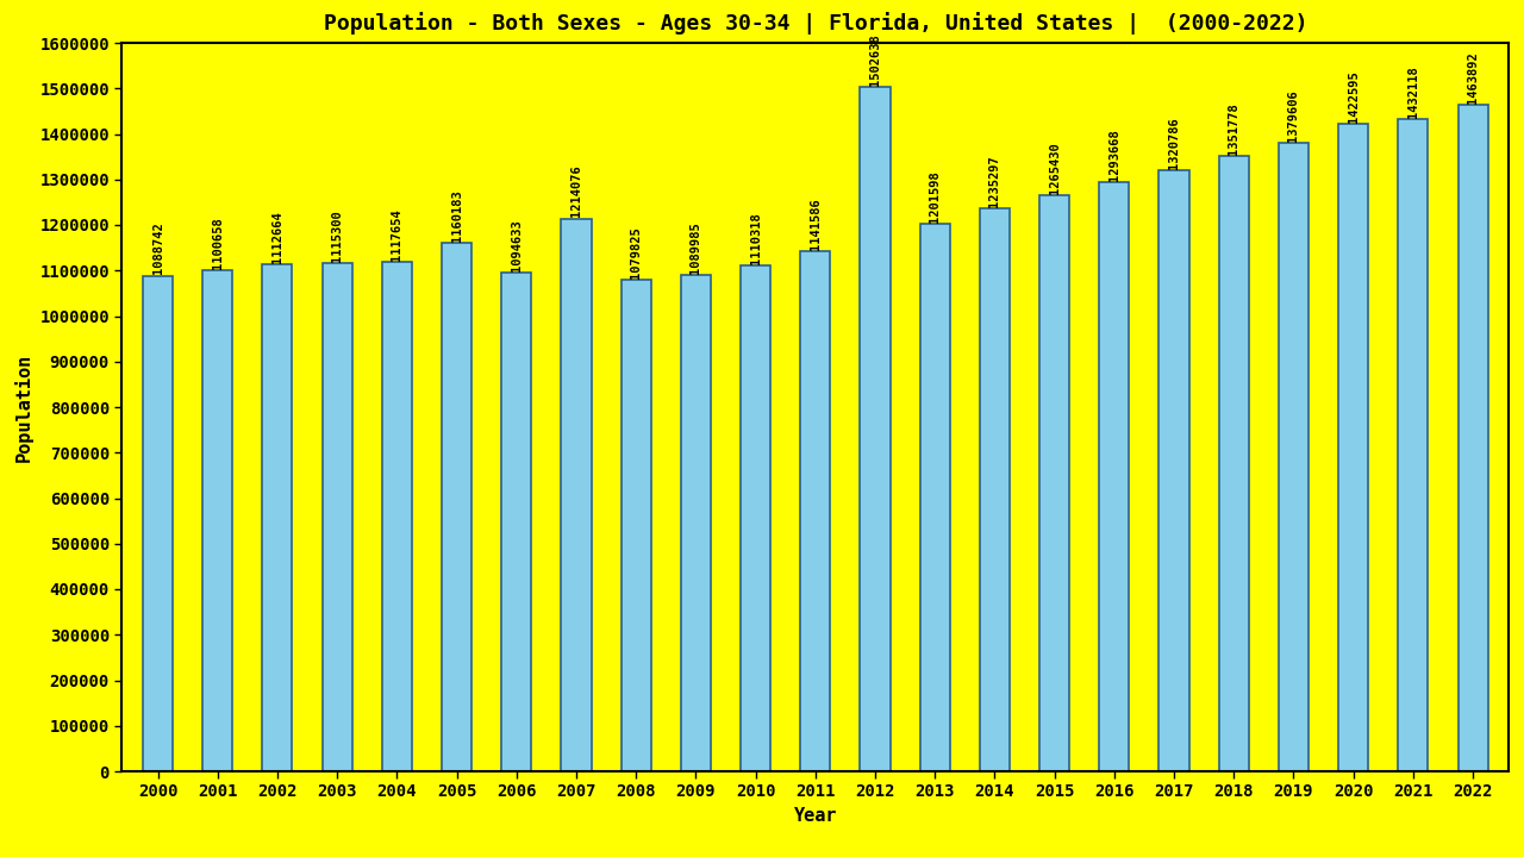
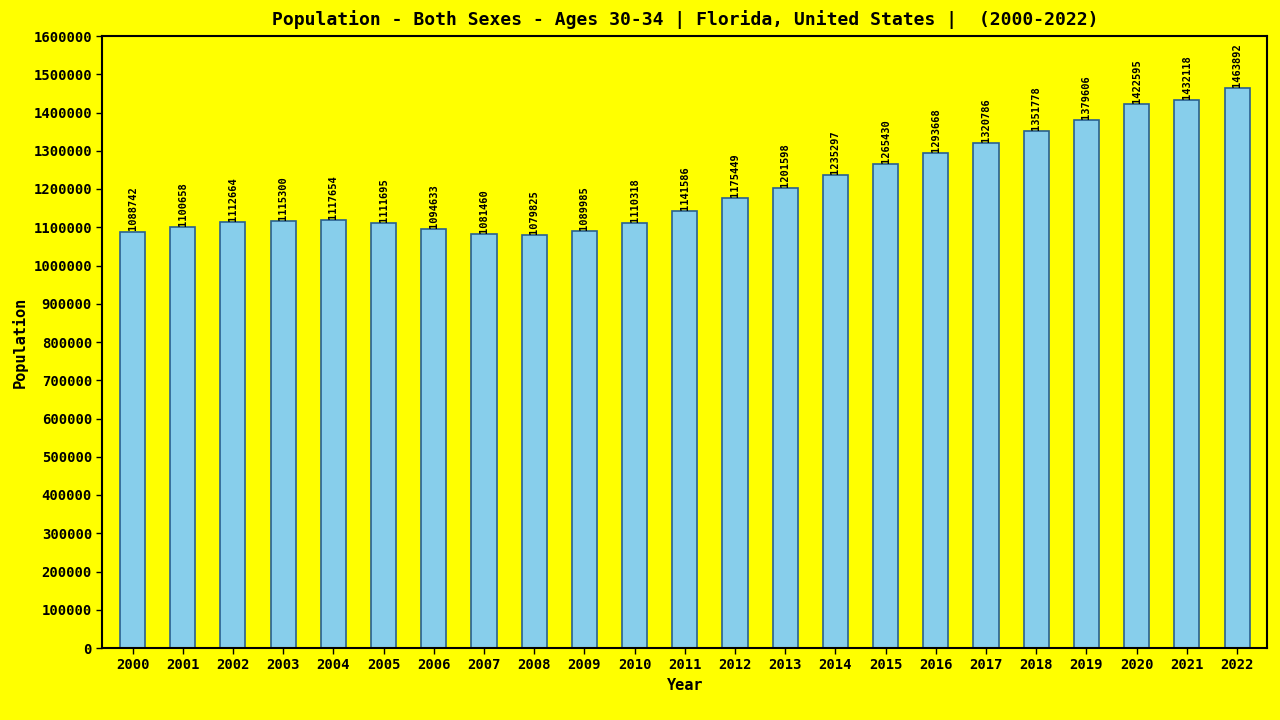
2005: 1160183 -> 1111695
2007: 1214076 -> 1081460
2012: 1502638 -> 1175449
